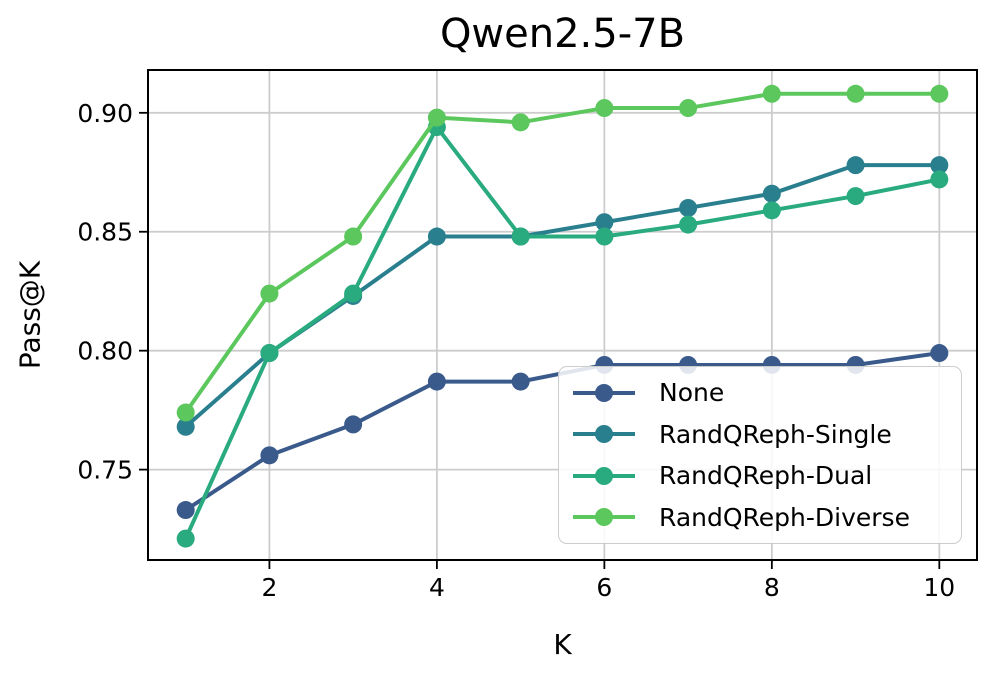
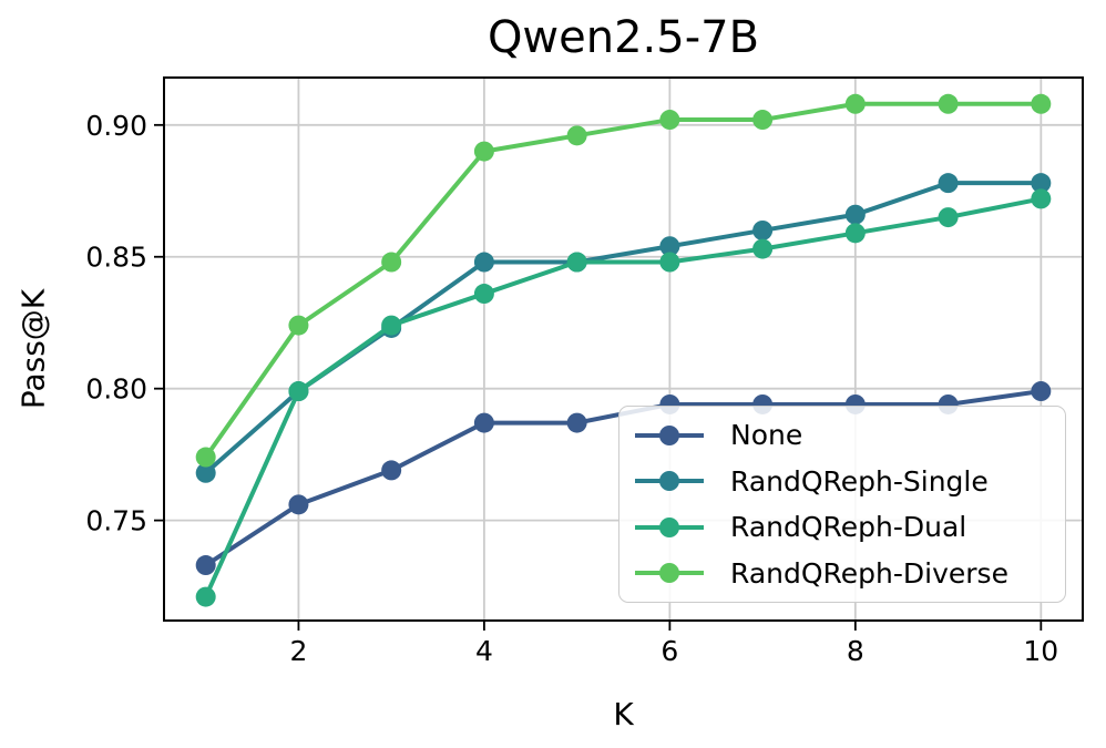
RandQReph-Dual/4: 0.894 -> 0.836
RandQReph-Diverse/4: 0.898 -> 0.890
